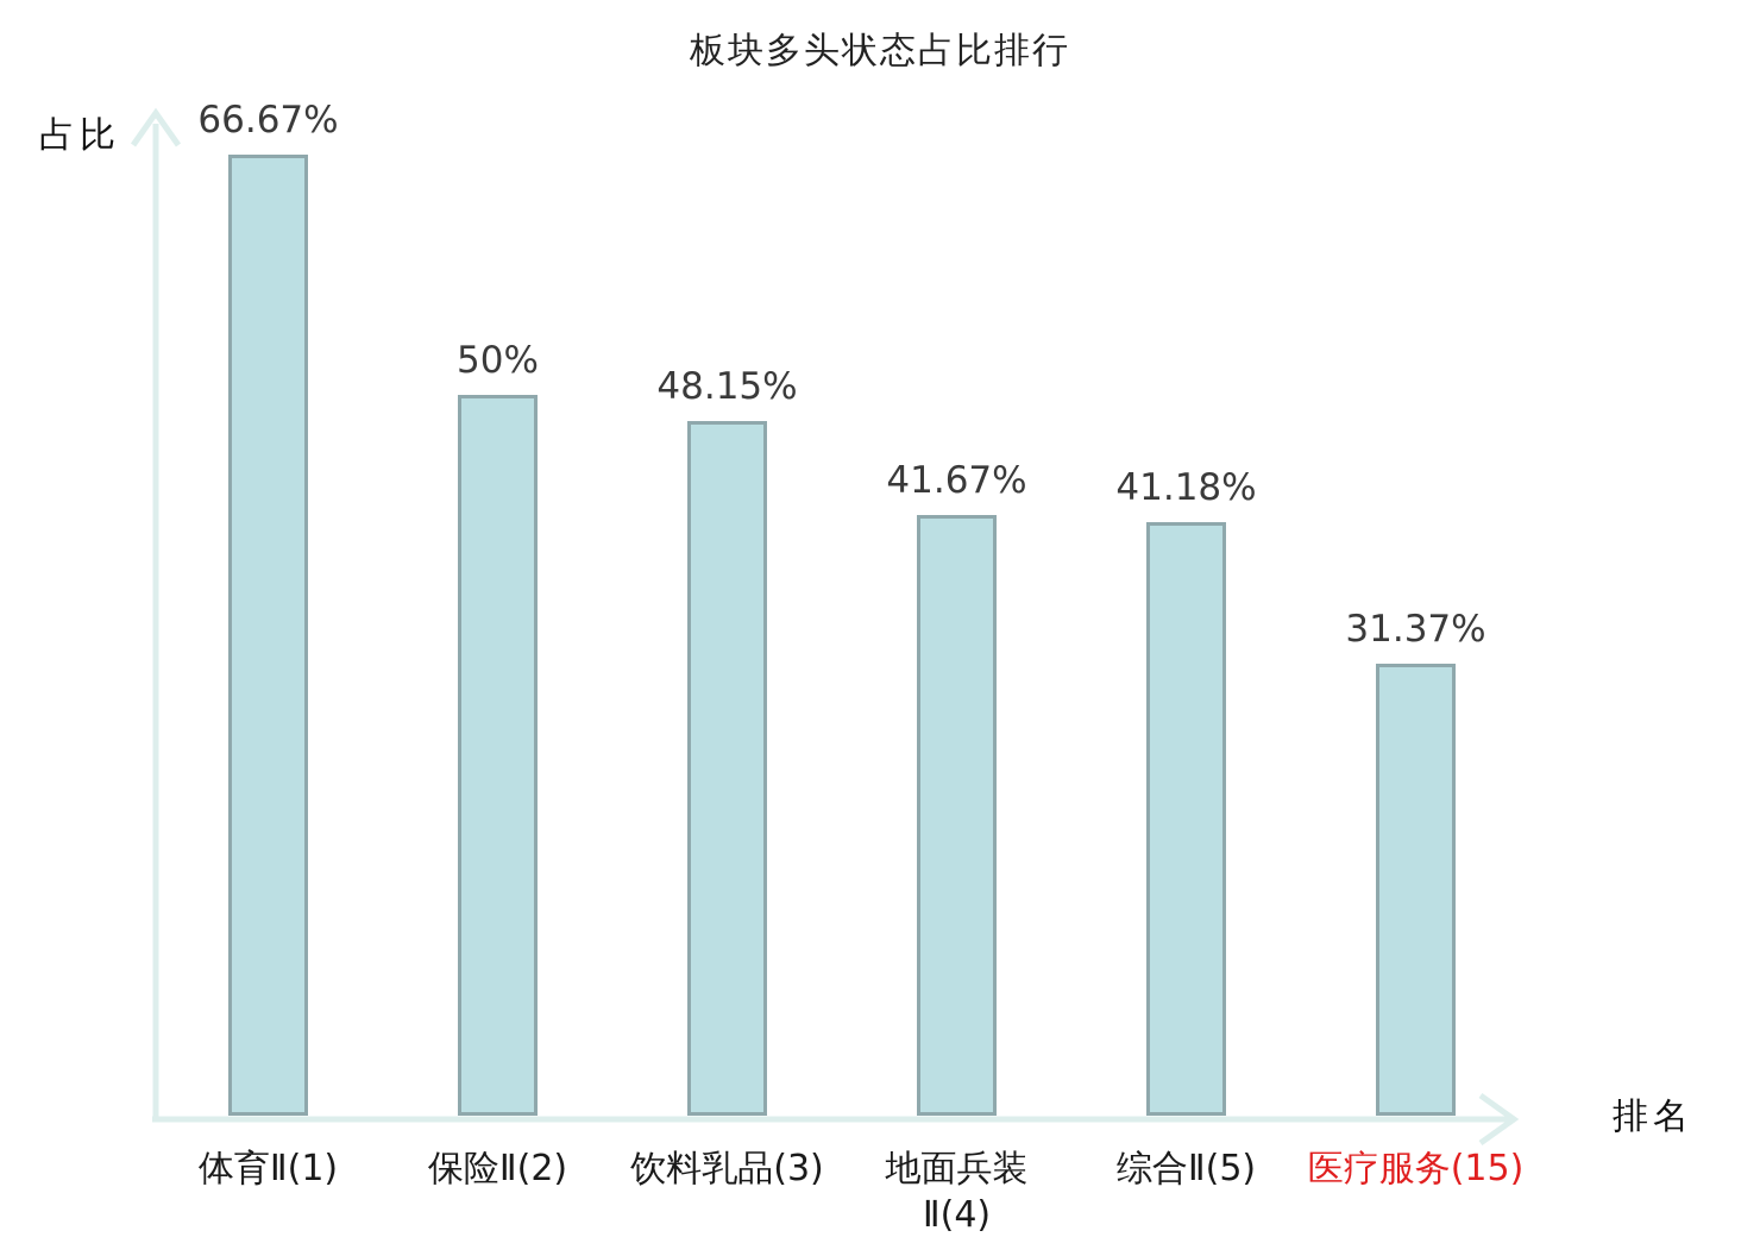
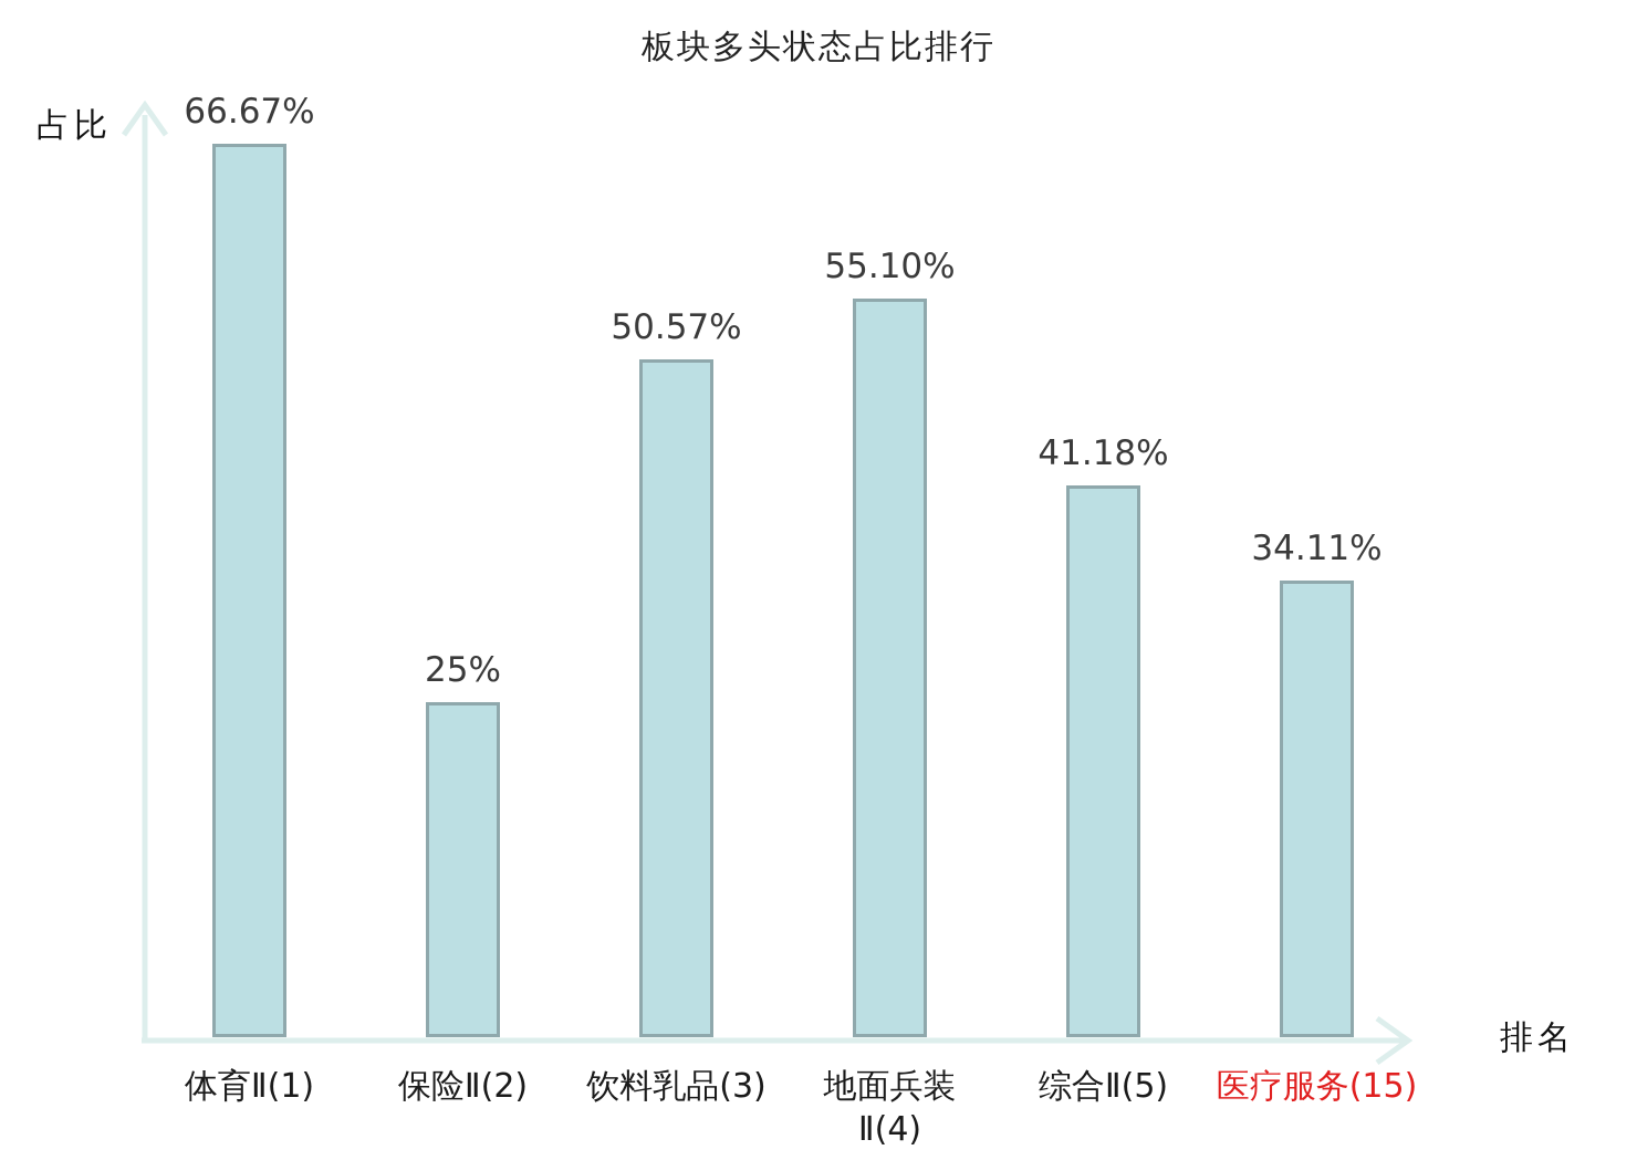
保险Ⅱ(2): 50% -> 25%
饮料乳品(3): 48.15% -> 50.57%
地面兵装 Ⅱ(4): 41.67% -> 55.10%
医疗服务(15): 31.37% -> 34.11%
